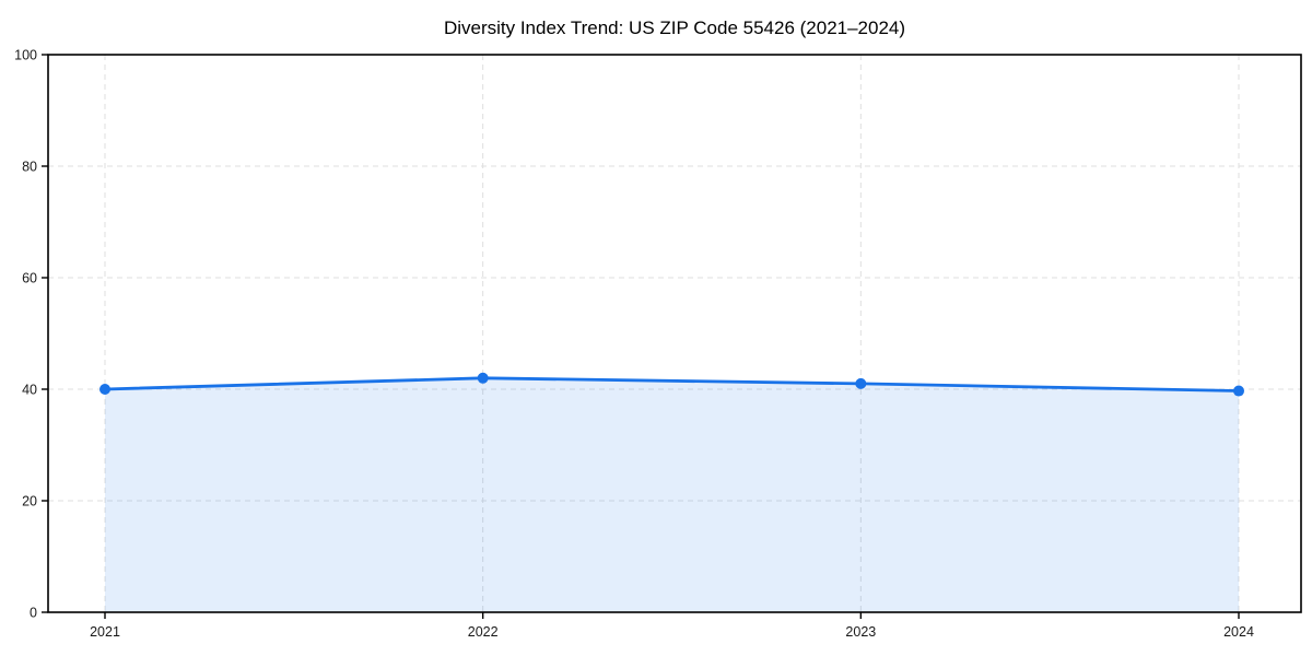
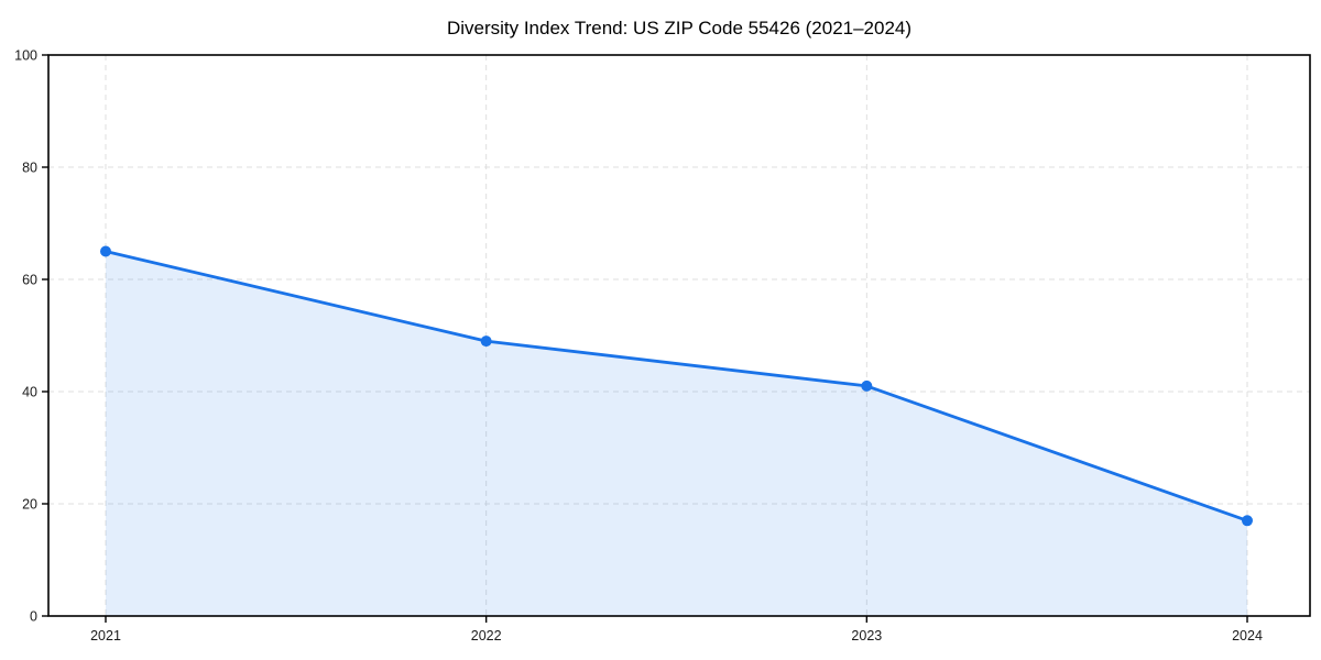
2021: 40 -> 65
2022: 42 -> 49
2024: 40 -> 17
